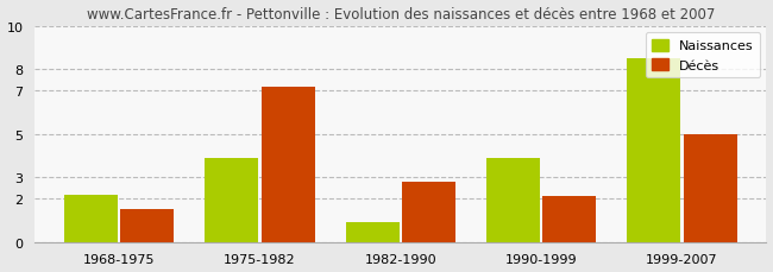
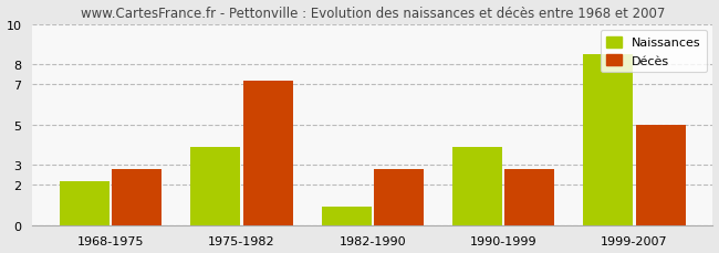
Décès/1968-1975: 1.5 -> 2.8
Décès/1990-1999: 2.1 -> 2.8
